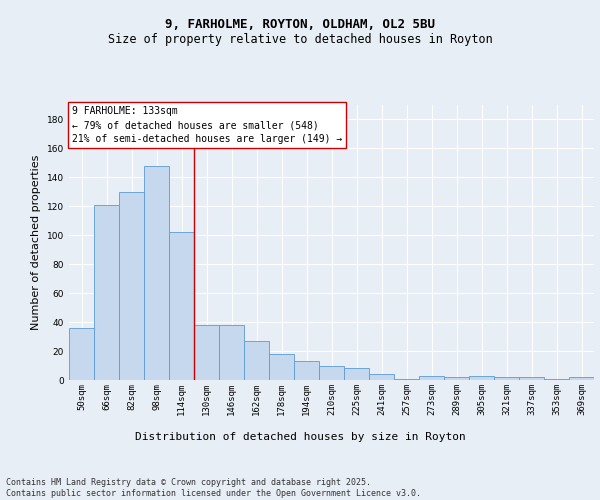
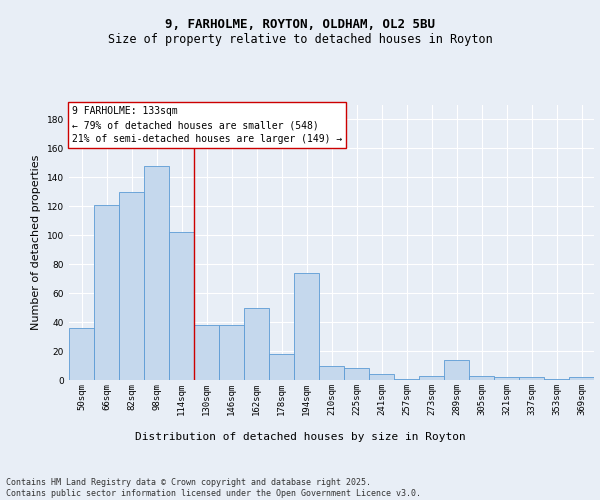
162sqm: 27 -> 50
194sqm: 13 -> 74
289sqm: 2 -> 14
